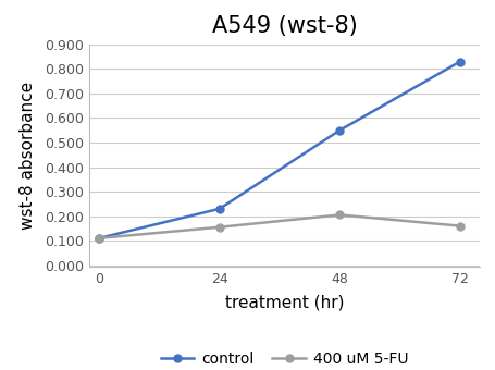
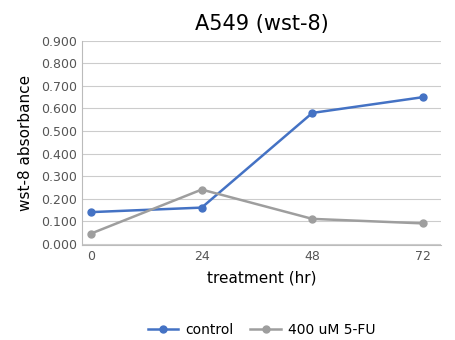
control/0: 0.11 -> 0.14
400 uM 5-FU/0: 0.110 -> 0.045
control/24: 0.23 -> 0.16
400 uM 5-FU/24: 0.155 -> 0.240
control/48: 0.55 -> 0.58
400 uM 5-FU/48: 0.205 -> 0.110
control/72: 0.83 -> 0.65
400 uM 5-FU/72: 0.160 -> 0.090
